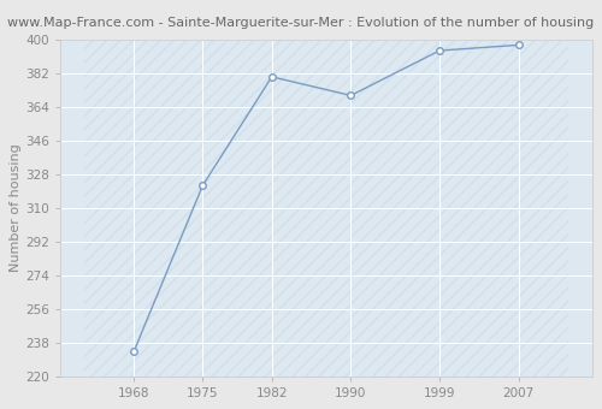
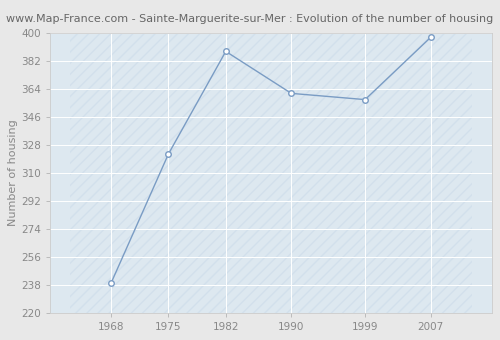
1968: 233 -> 239
1982: 380 -> 388
1990: 370 -> 361
1999: 394 -> 357
